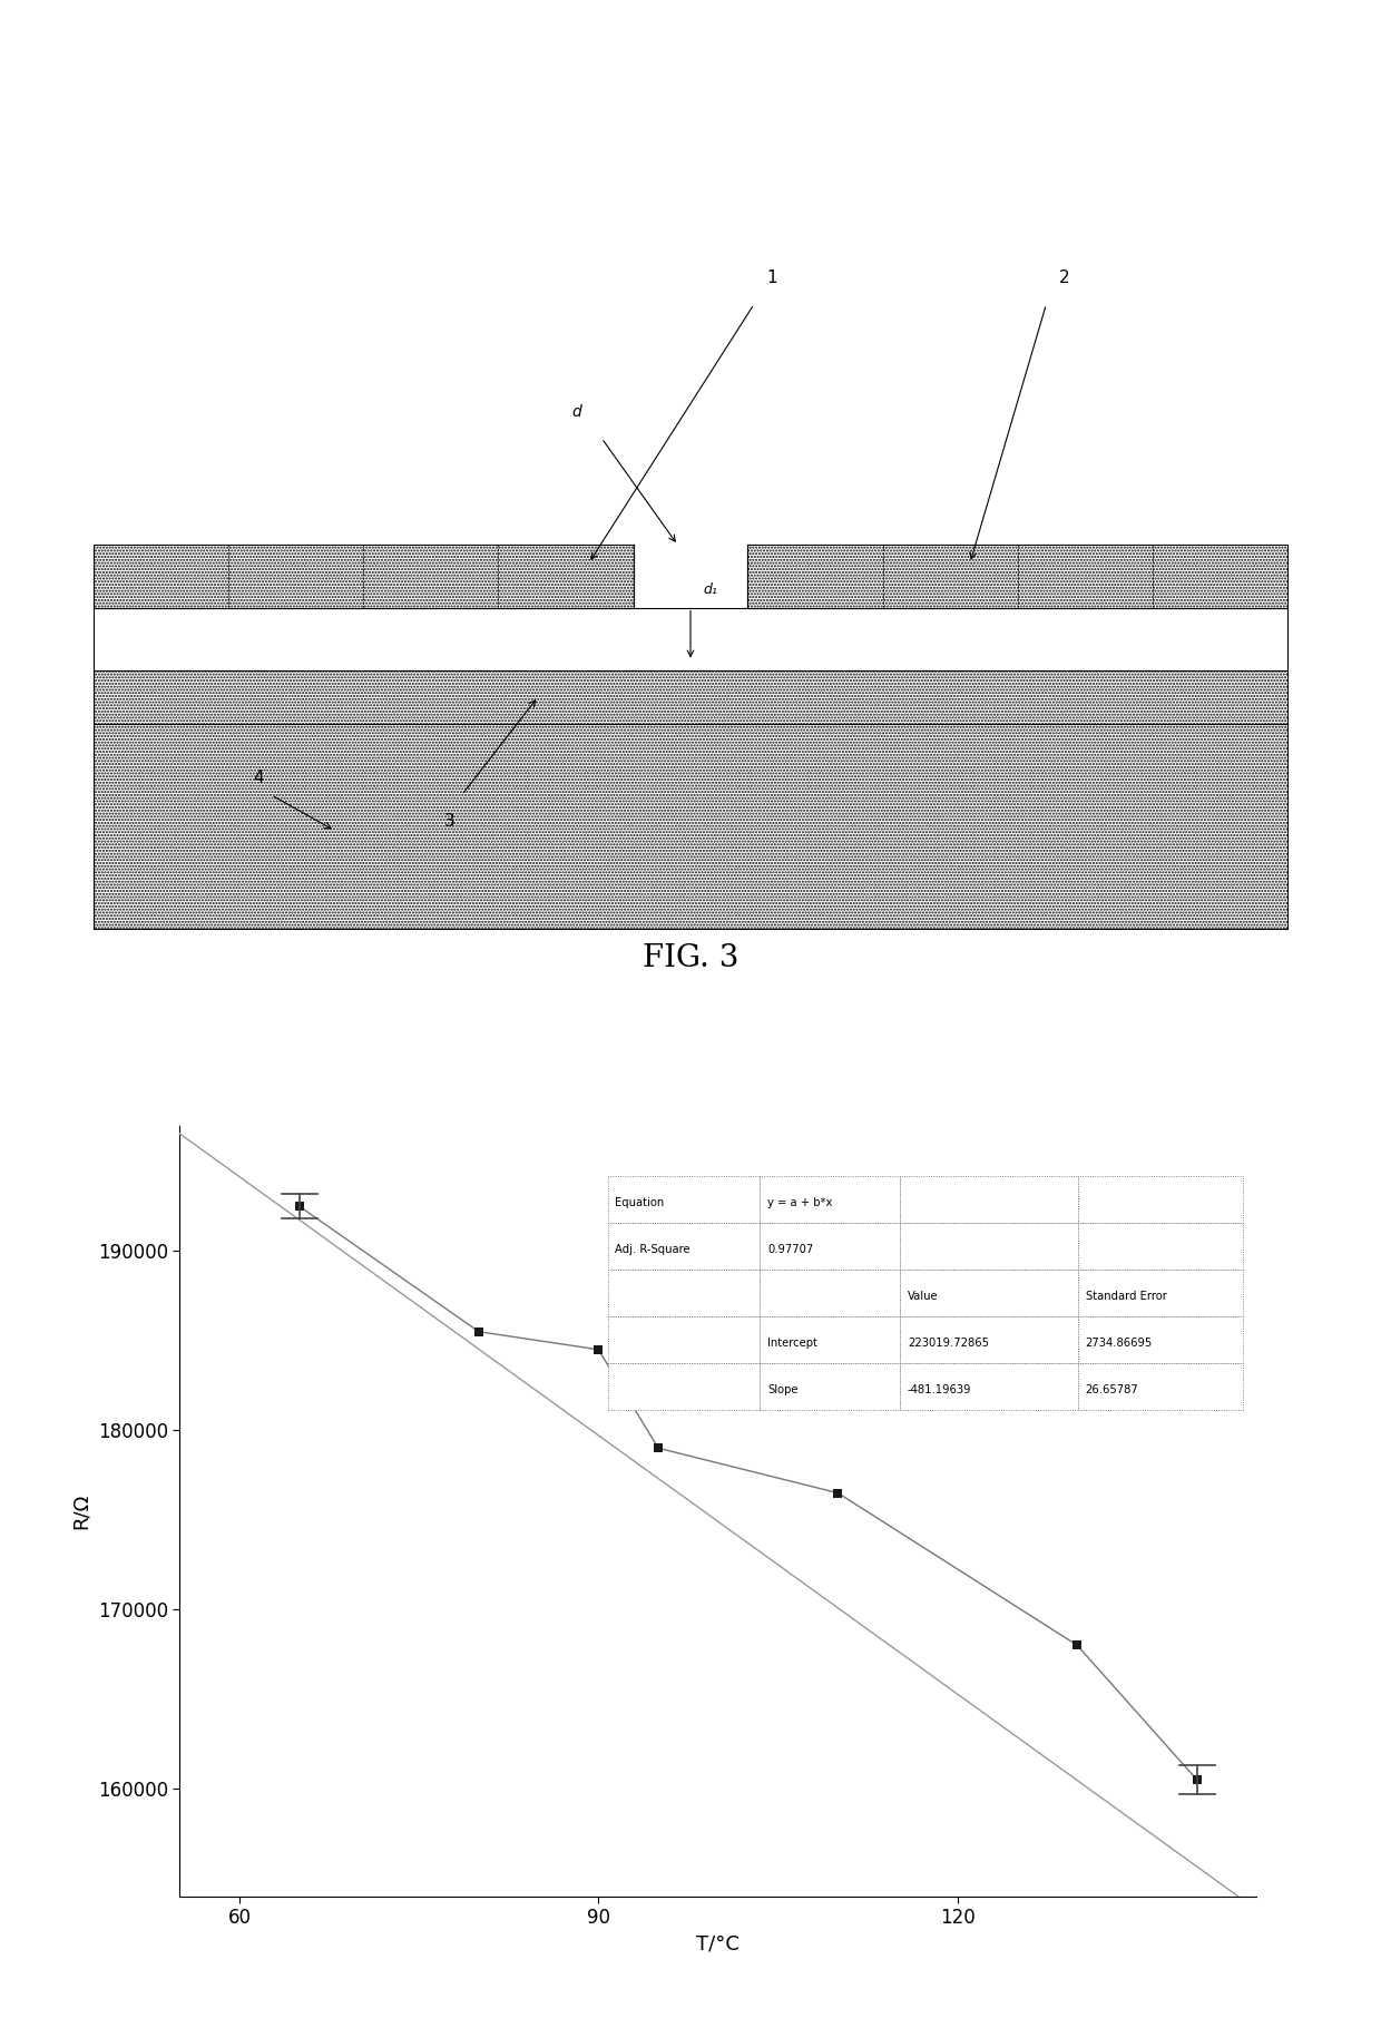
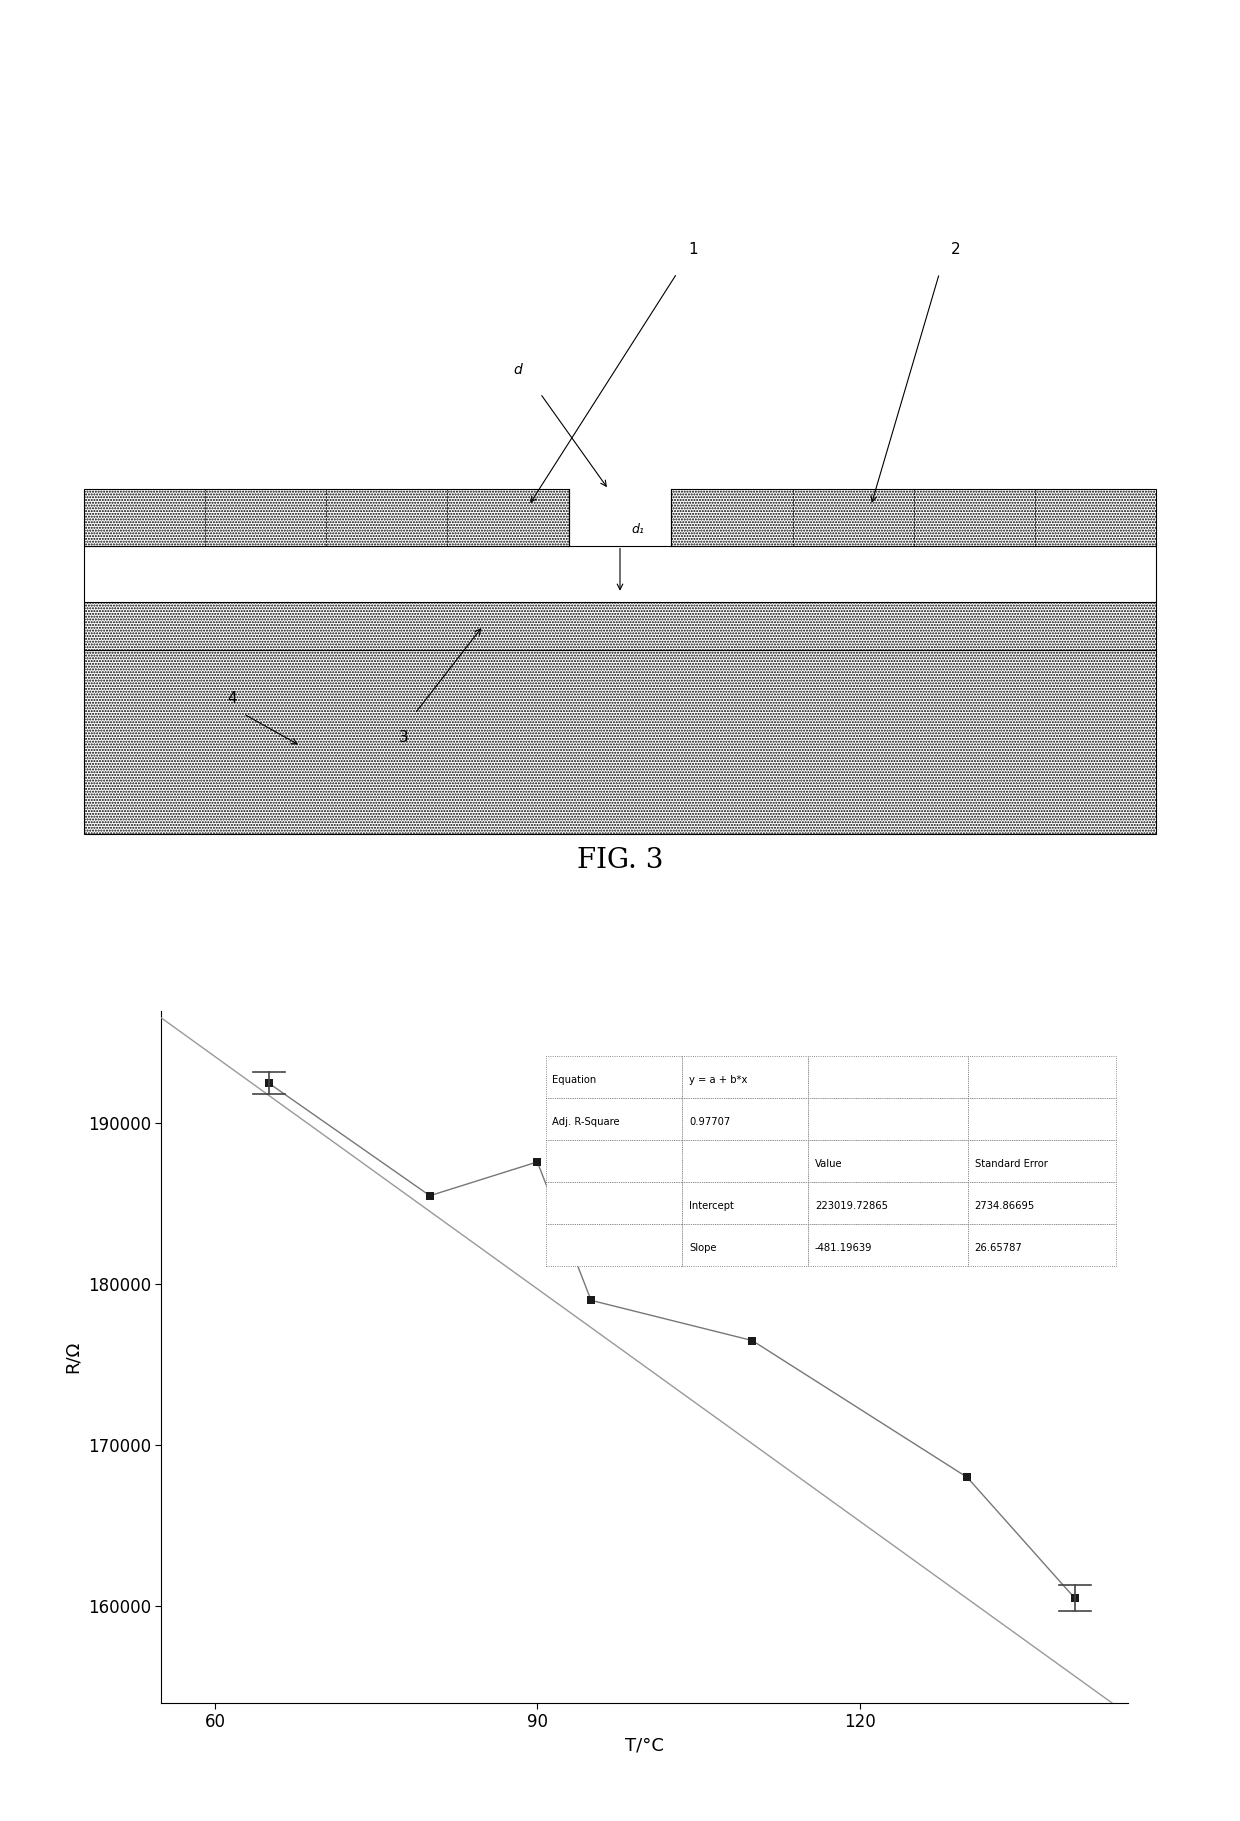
90: 184500 -> 187600
